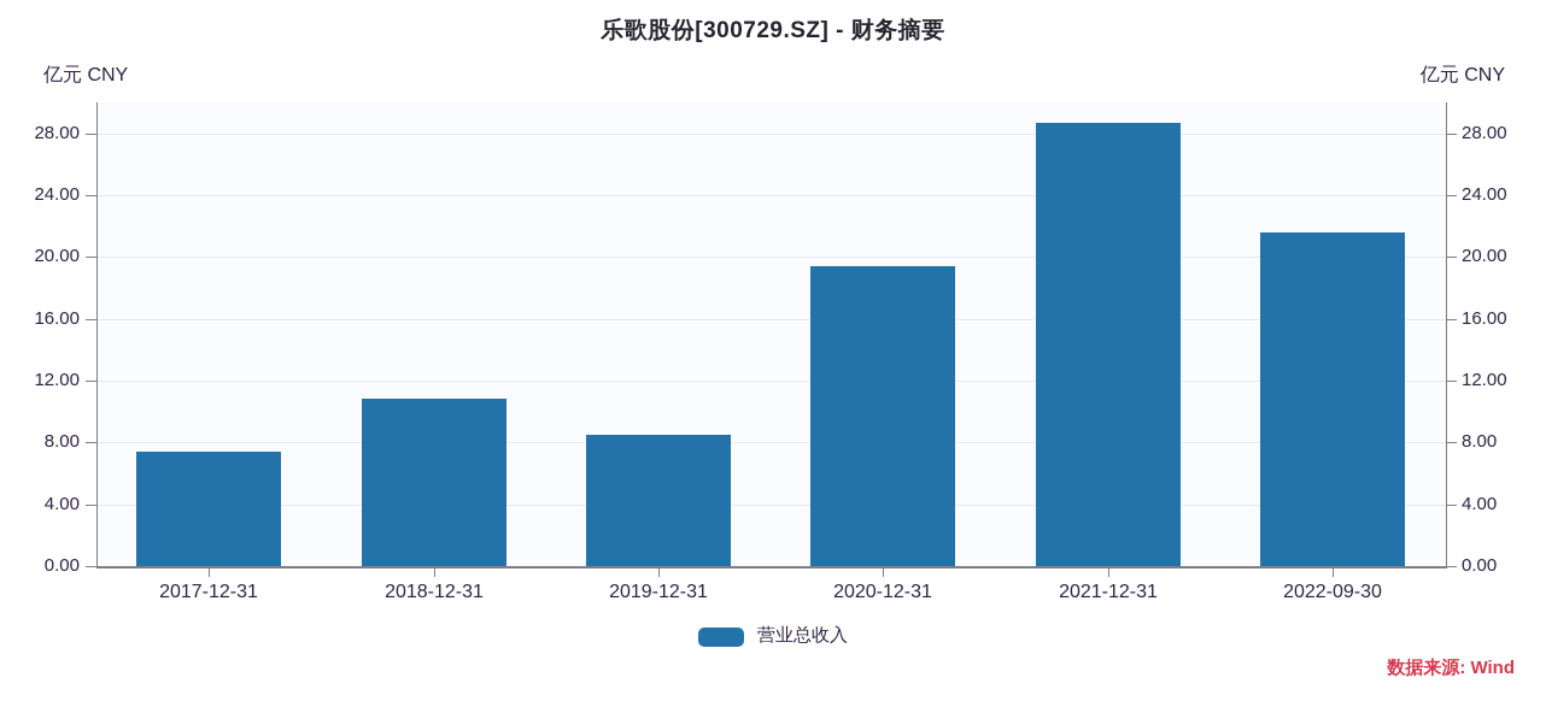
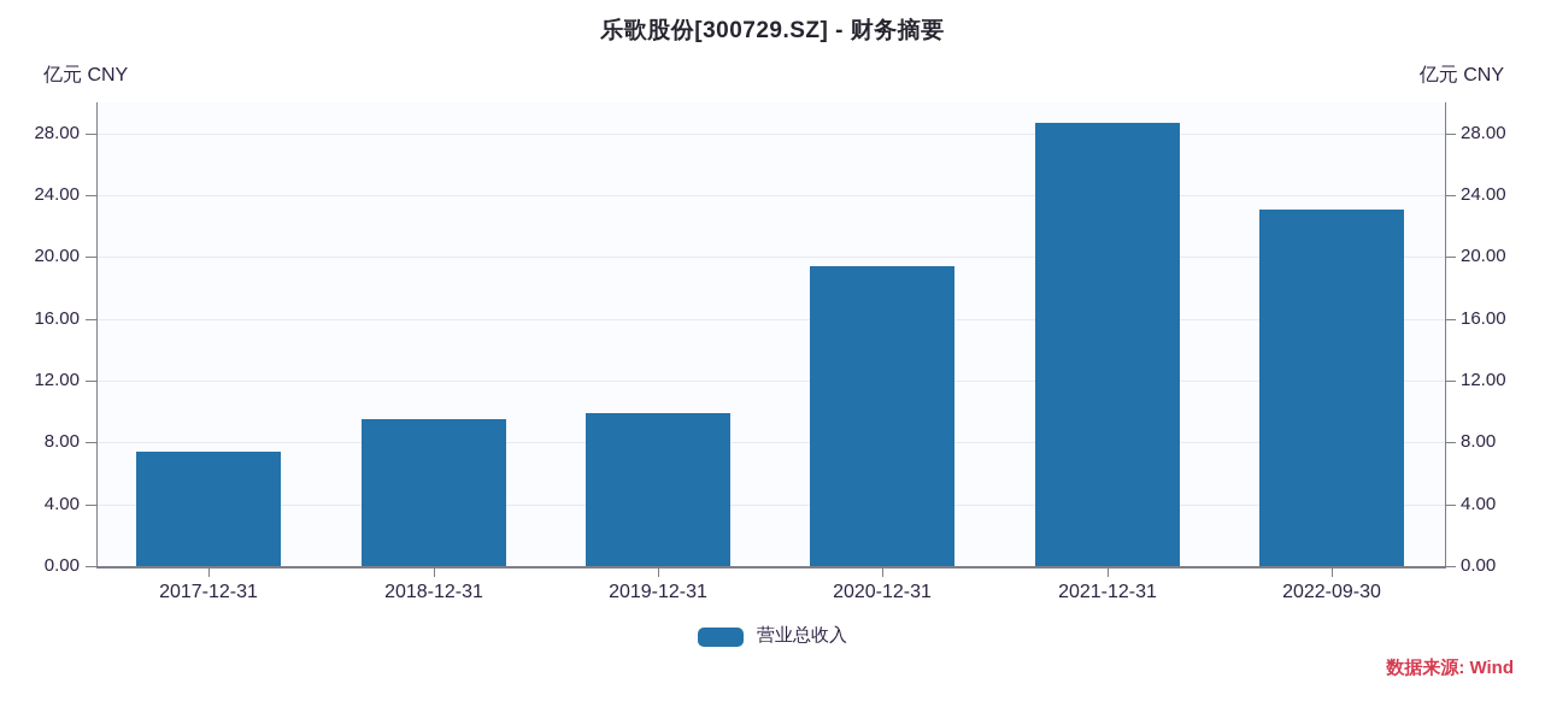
2018-12-31: 10.8 -> 9.5
2019-12-31: 8.5 -> 9.9
2022-09-30: 21.6 -> 23.1
